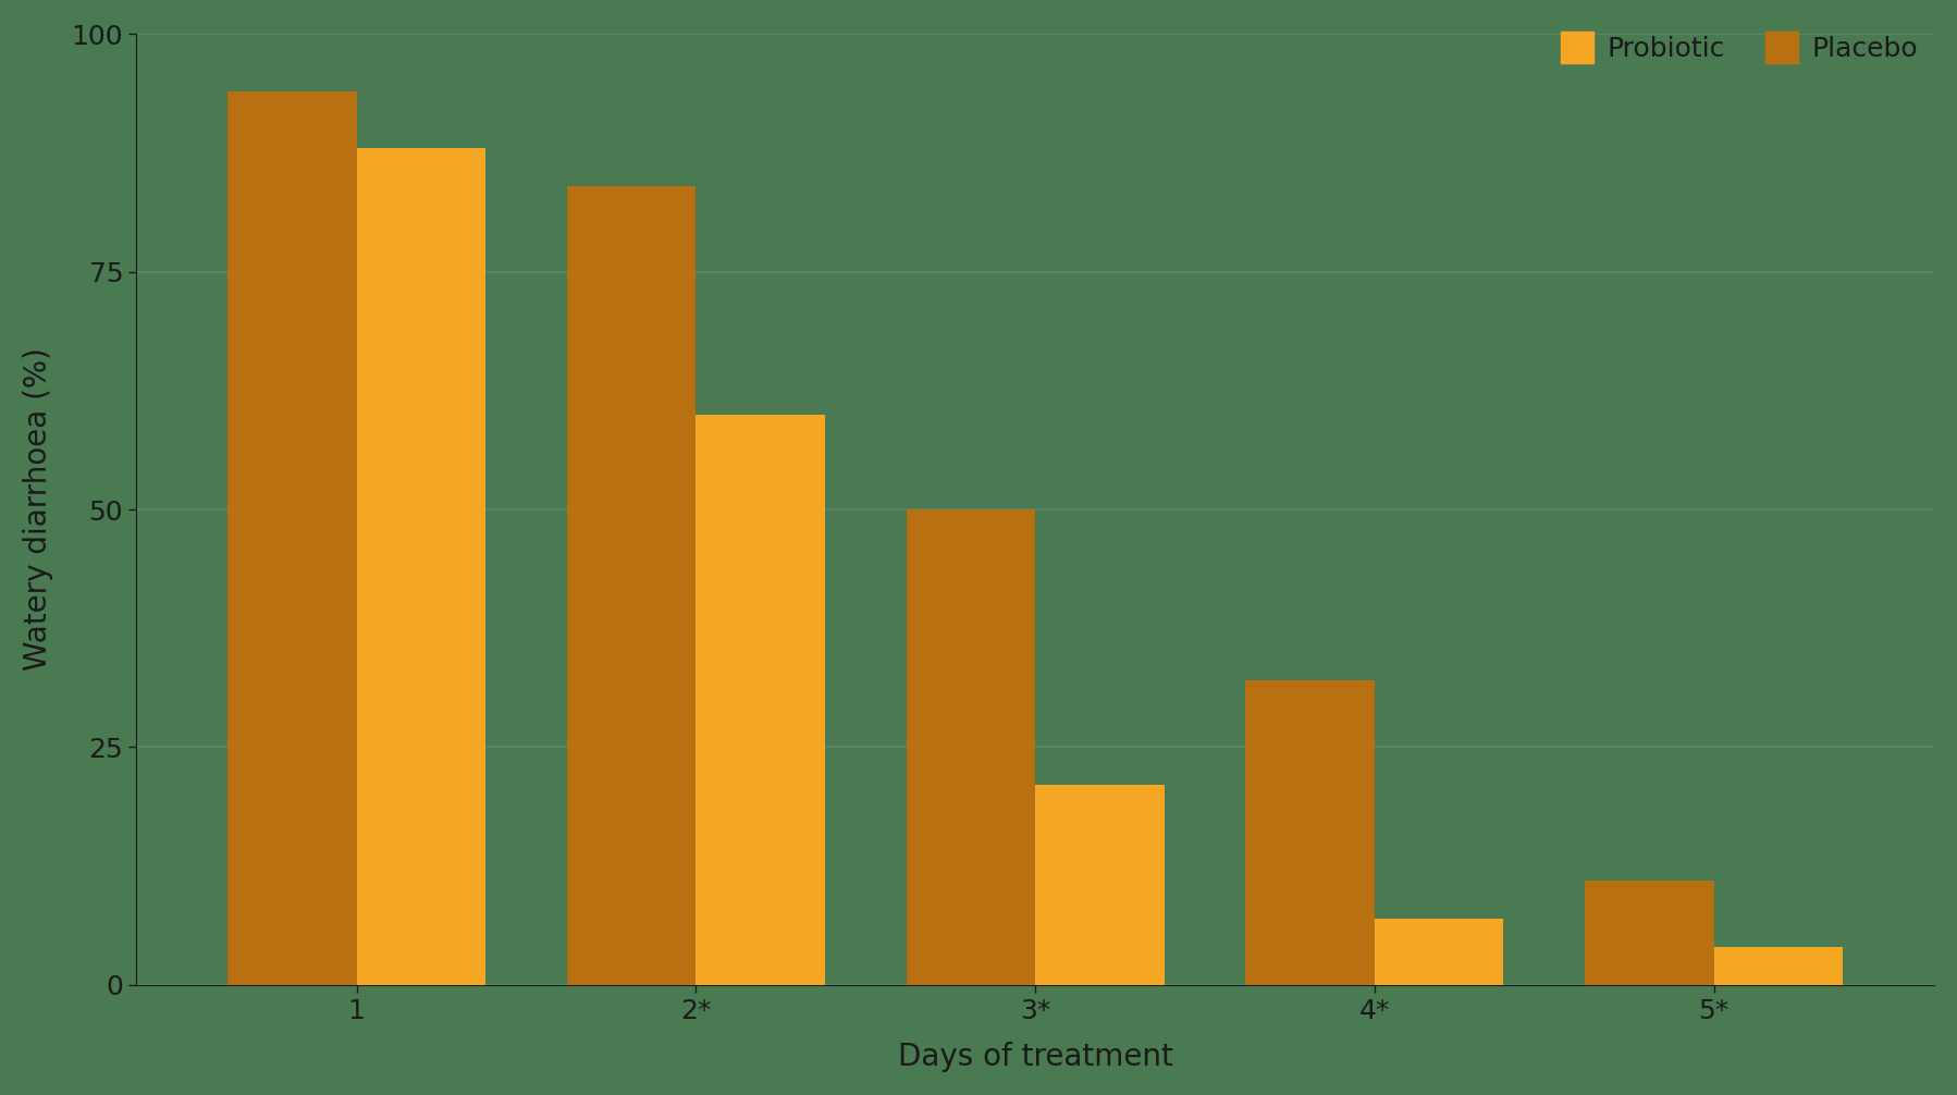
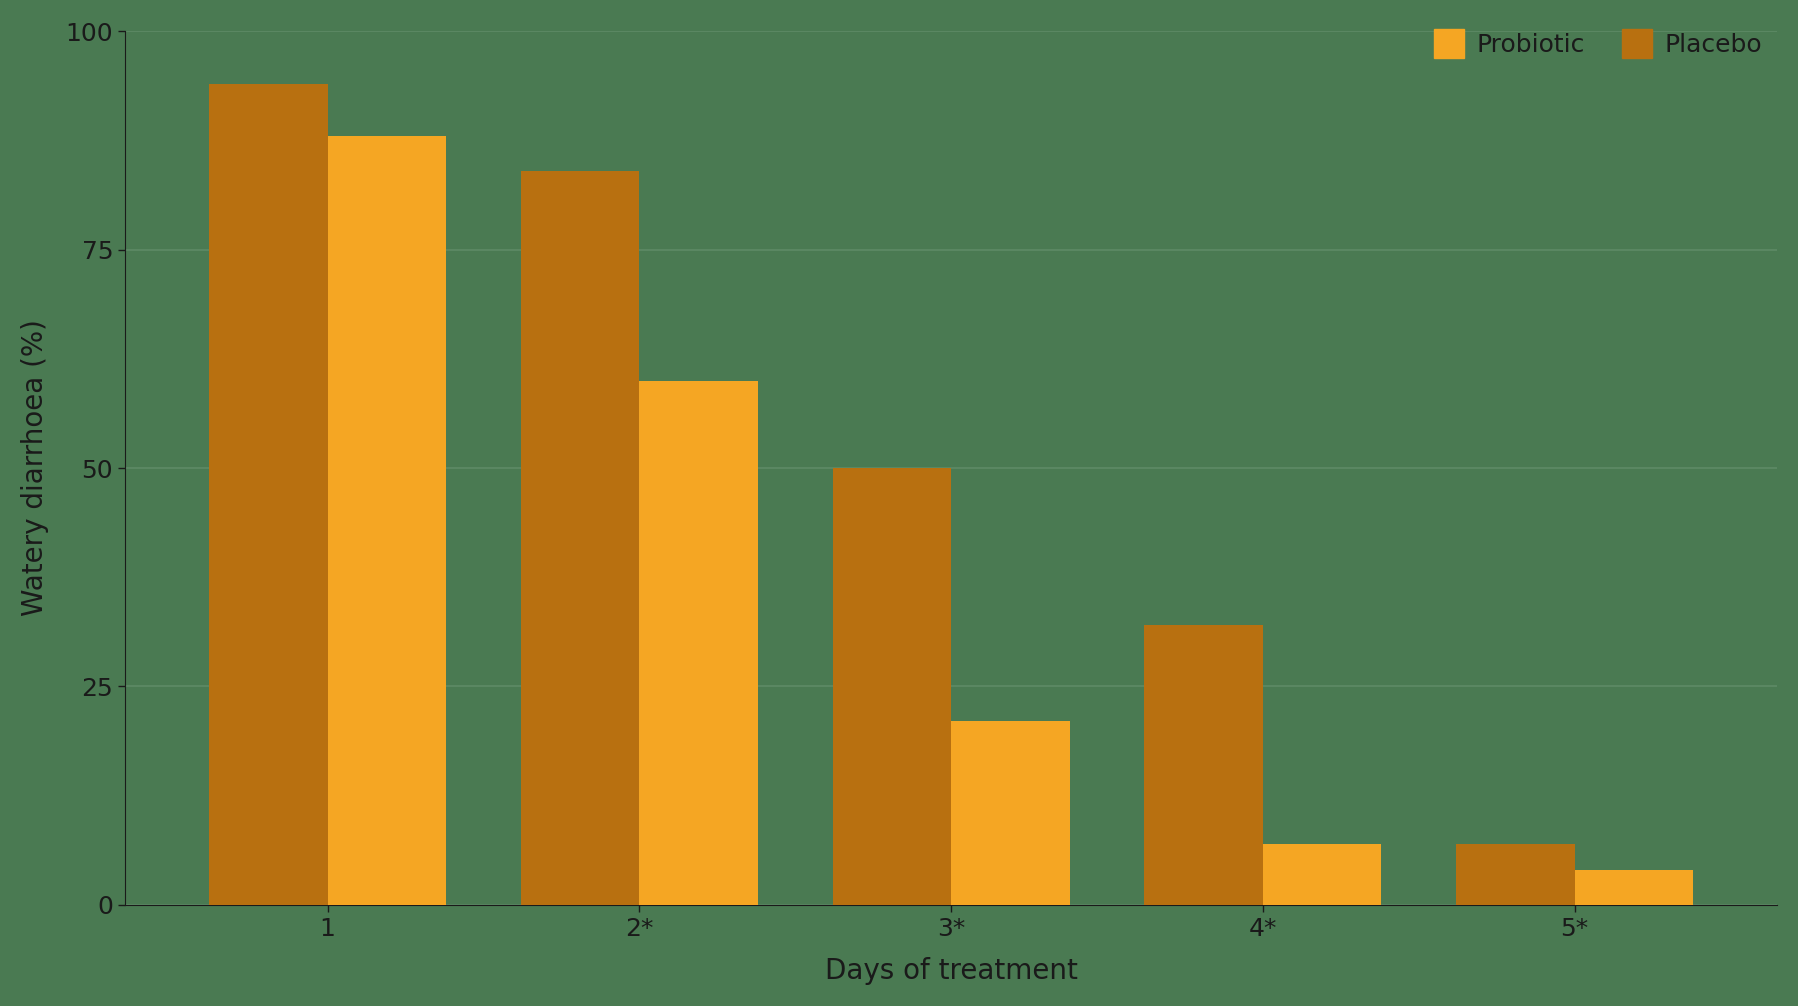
Placebo/5*: 11 -> 7
